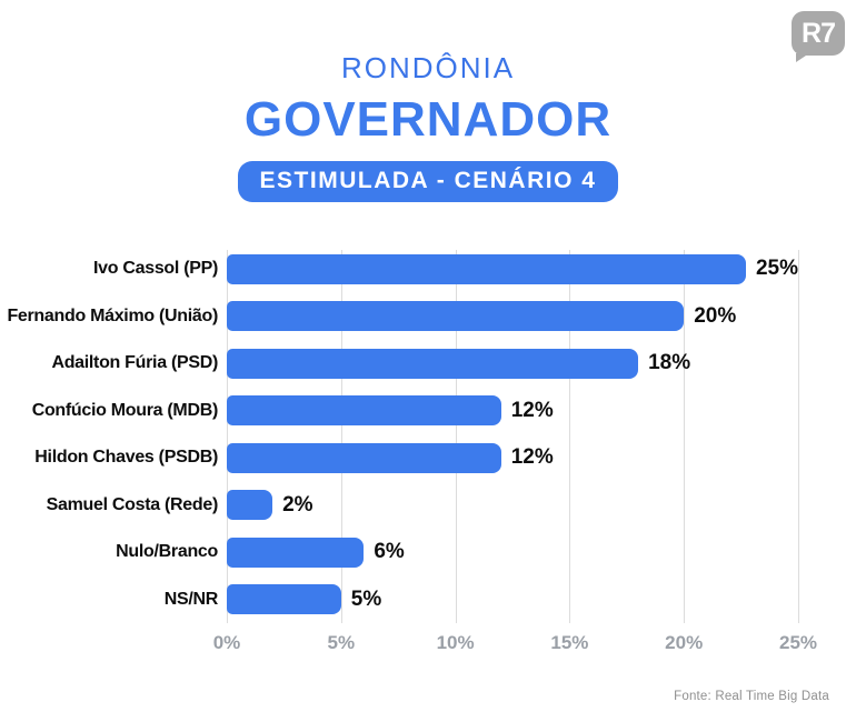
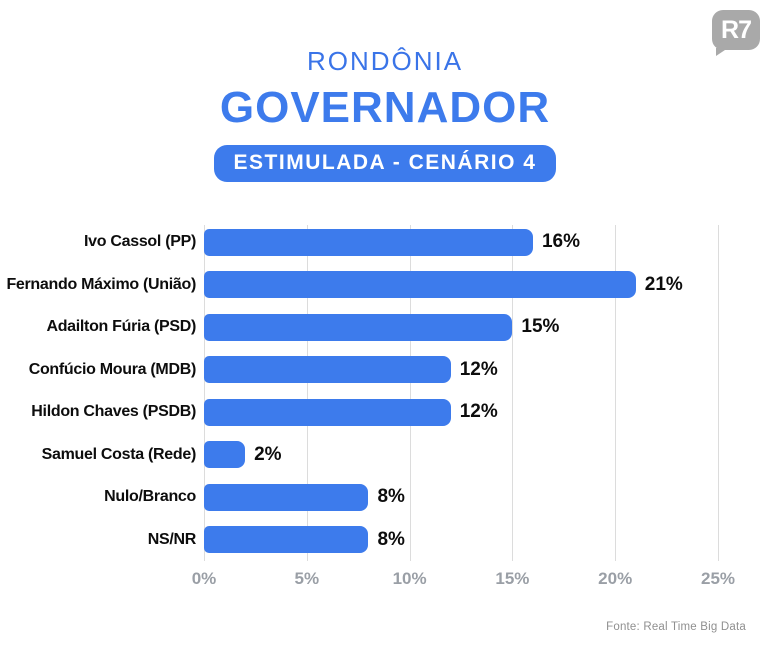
Ivo Cassol (PP): 25% -> 16%
Fernando Máximo (União): 20% -> 21%
Adailton Fúria (PSD): 18% -> 15%
Nulo/Branco: 6% -> 8%
NS/NR: 5% -> 8%
